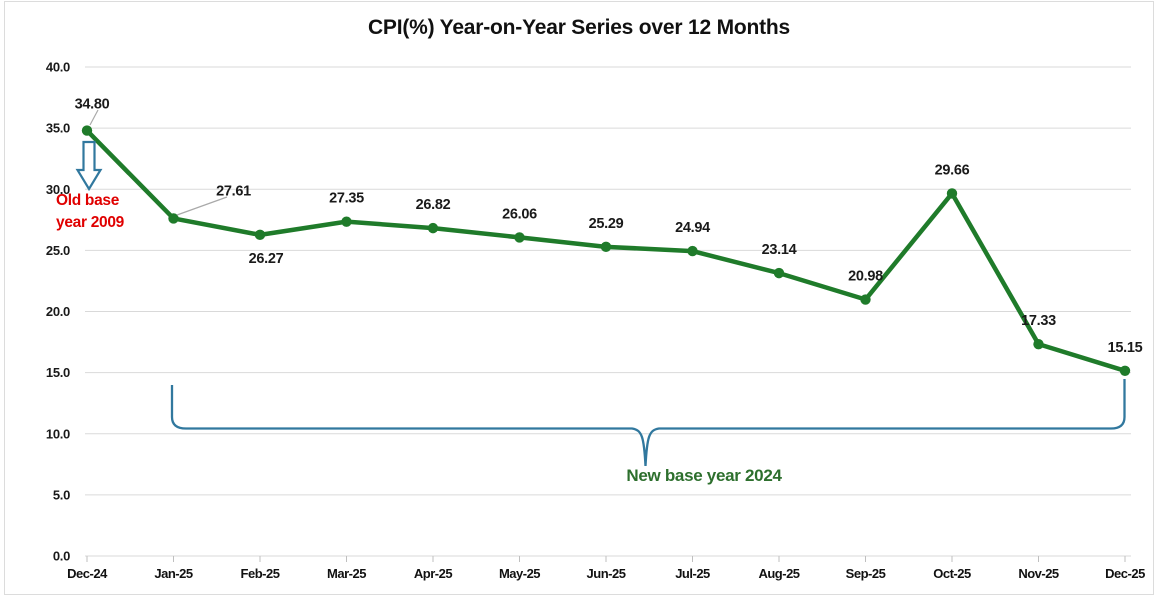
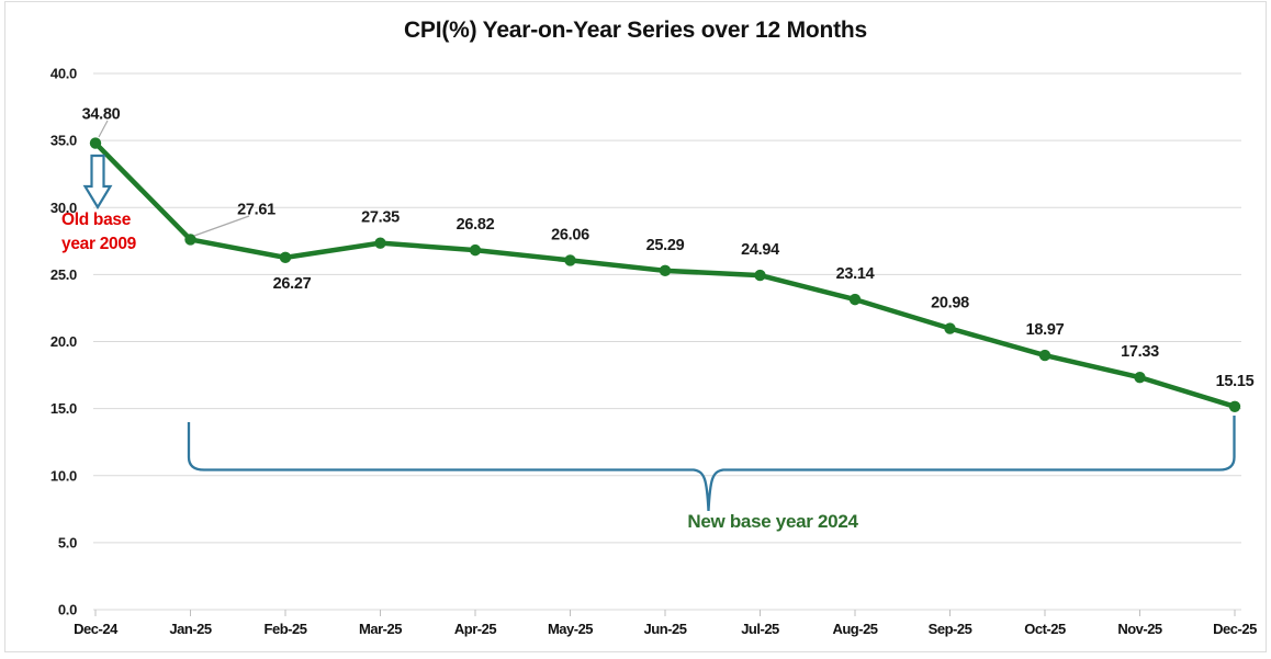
Oct-25: 29.66 -> 18.97
